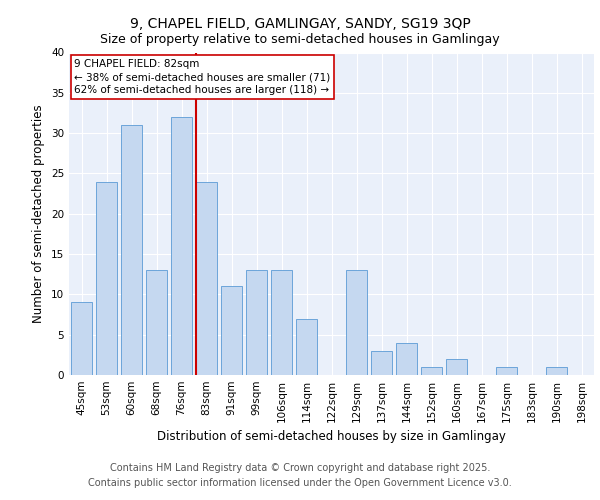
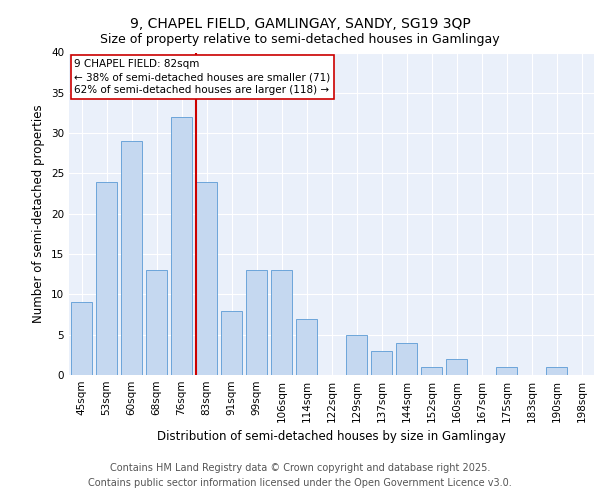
60sqm: 31 -> 29
91sqm: 11 -> 8
129sqm: 13 -> 5
